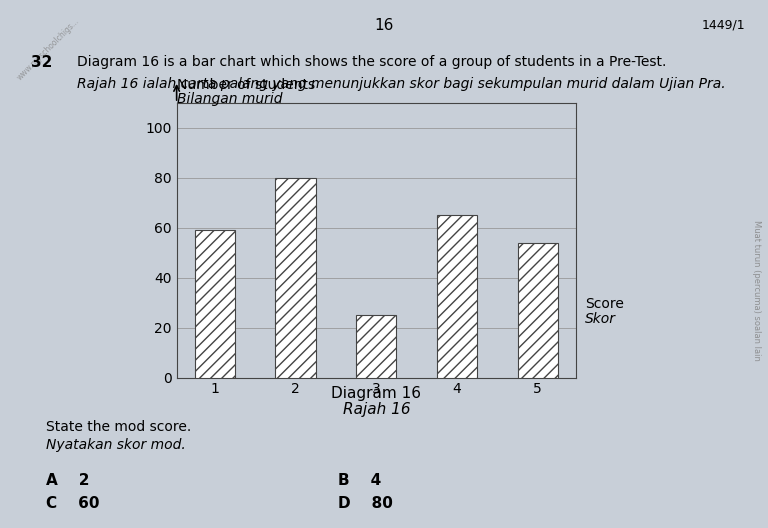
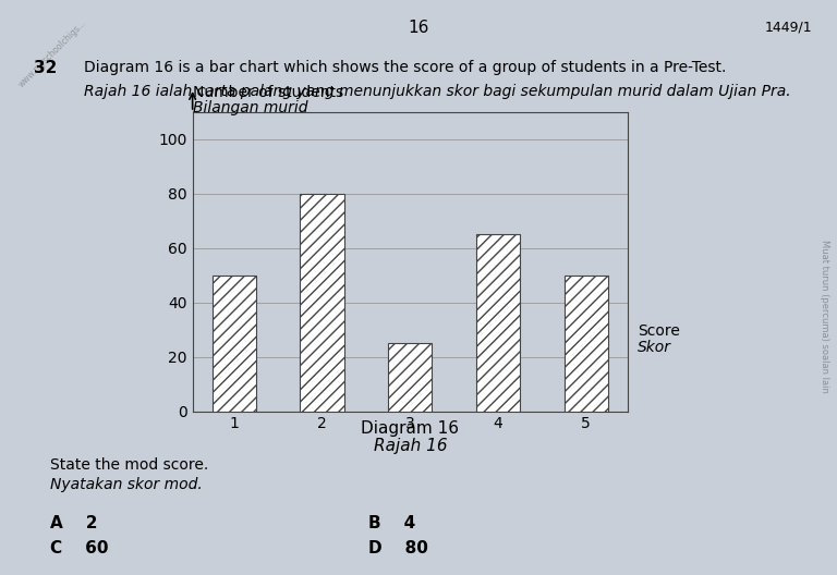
1: 59 -> 50
5: 54 -> 50
